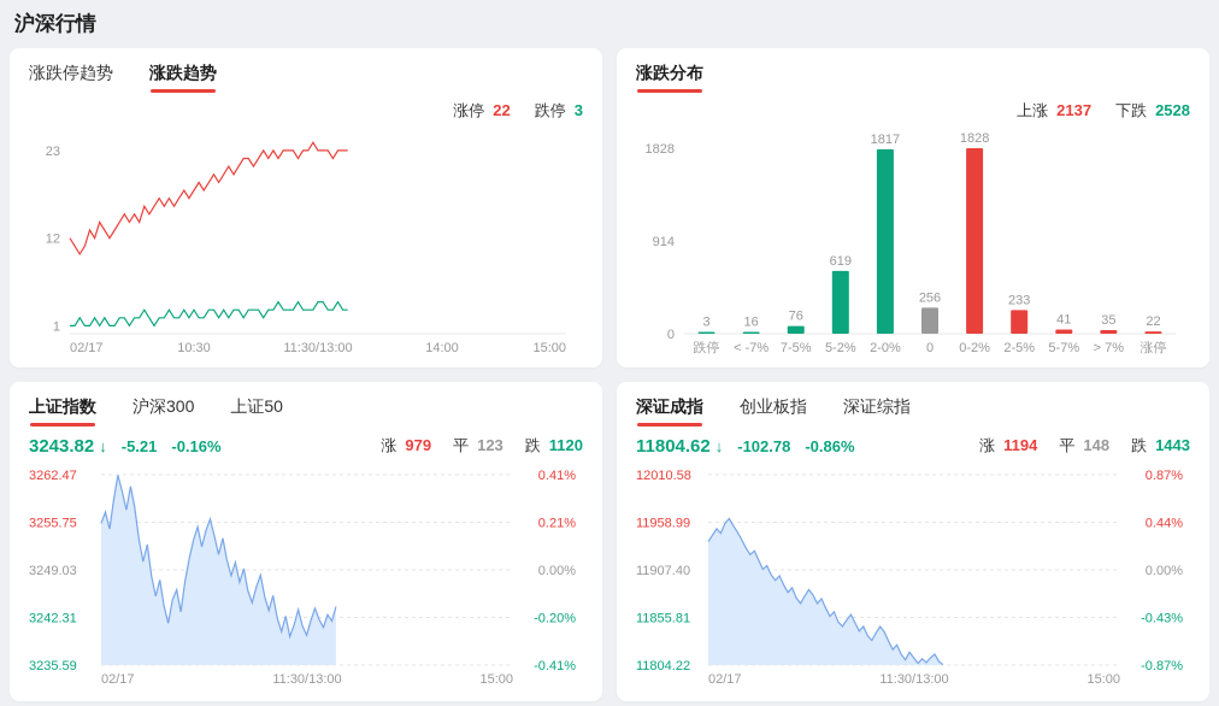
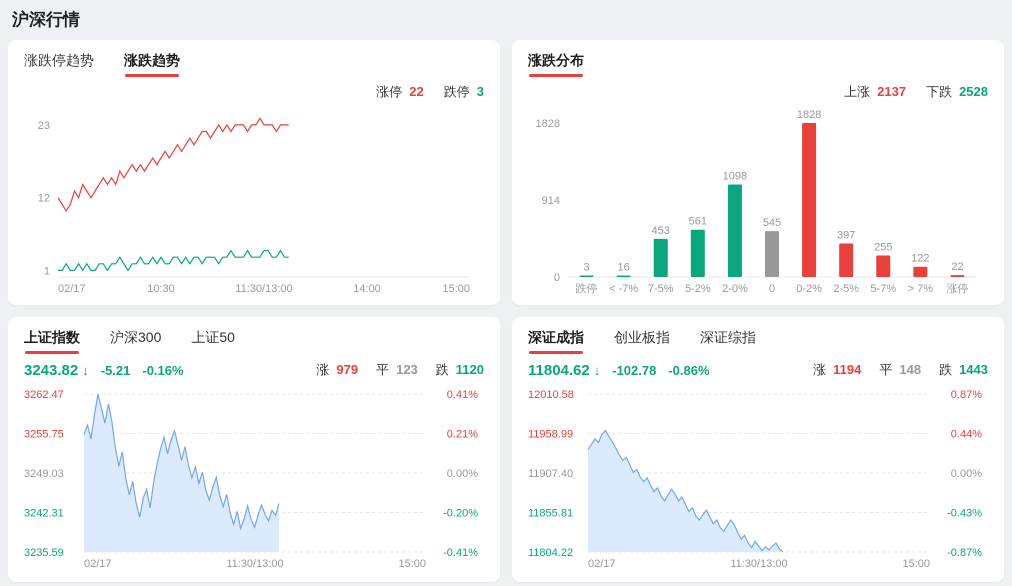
涨跌分布/7-5%: 76 -> 453
涨跌分布/5-2%: 619 -> 561
涨跌分布/2-0%: 1817 -> 1098
涨跌分布/0: 256 -> 545
涨跌分布/2-5%: 233 -> 397
涨跌分布/5-7%: 41 -> 255
涨跌分布/> 7%: 35 -> 122
